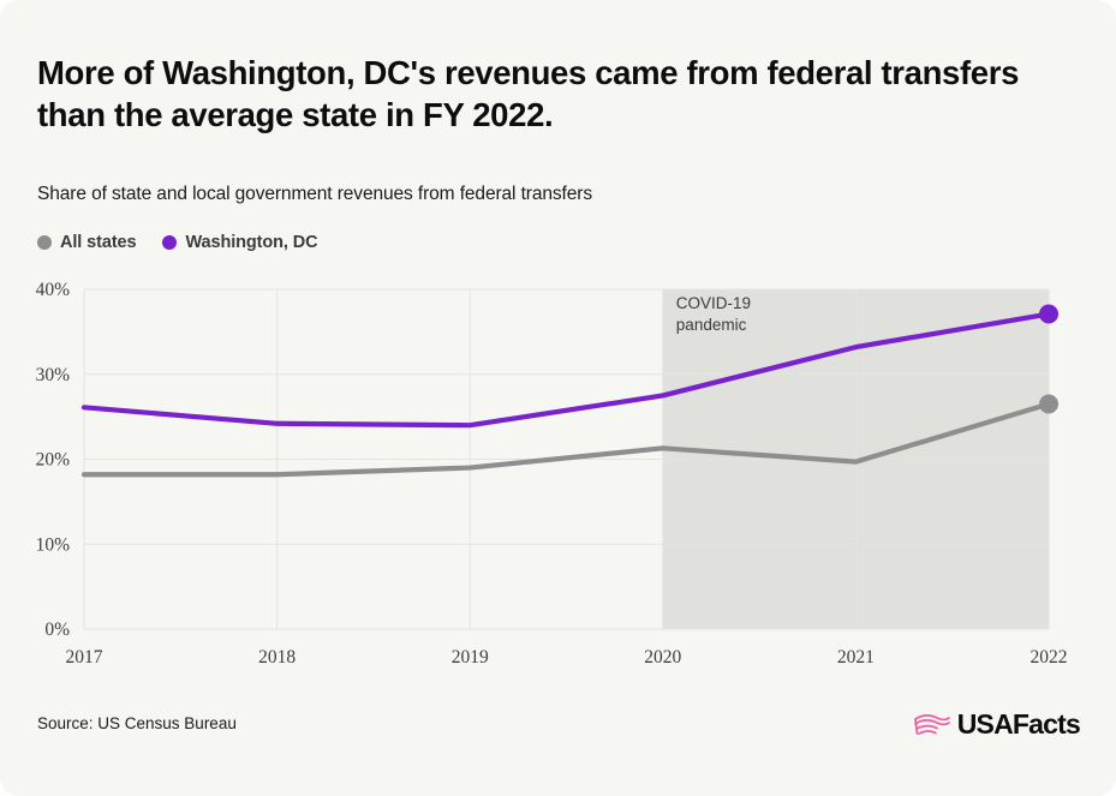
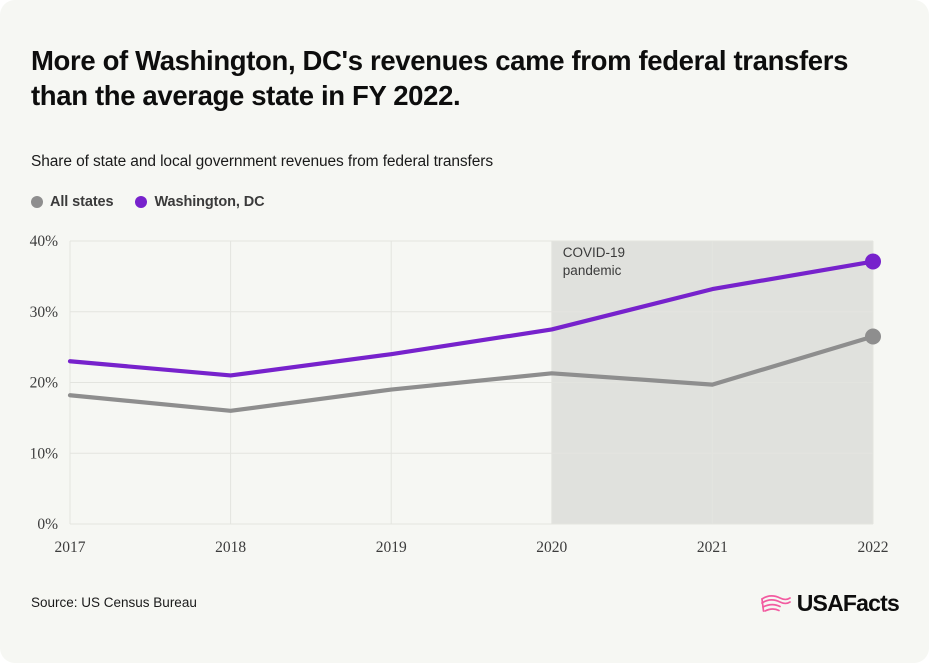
Washington, DC/2017: 26% -> 23%
All states/2018: 18% -> 16%
Washington, DC/2018: 24% -> 21%
